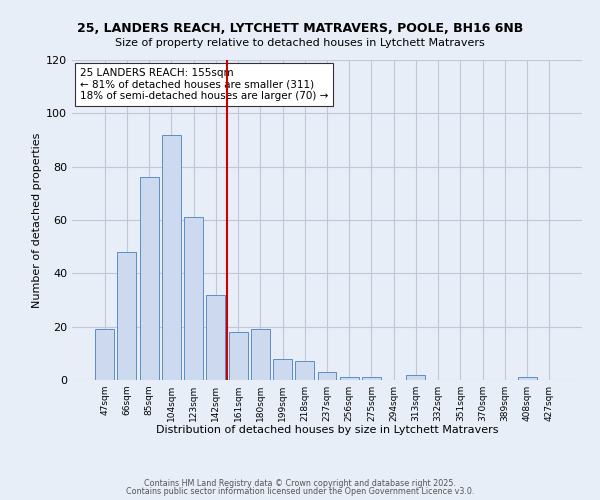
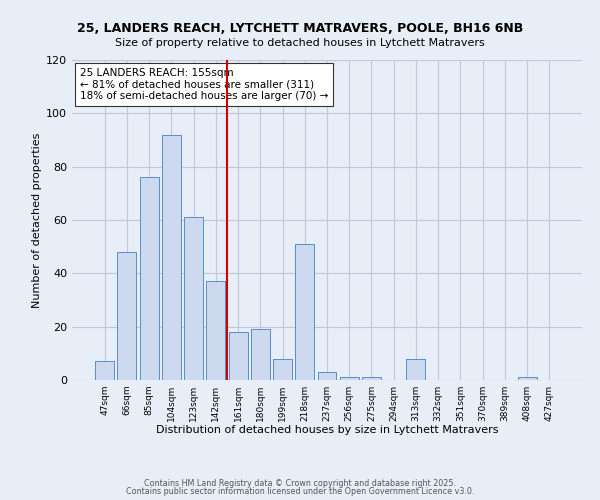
47sqm: 19 -> 7
142sqm: 32 -> 37
218sqm: 7 -> 51
313sqm: 2 -> 8
